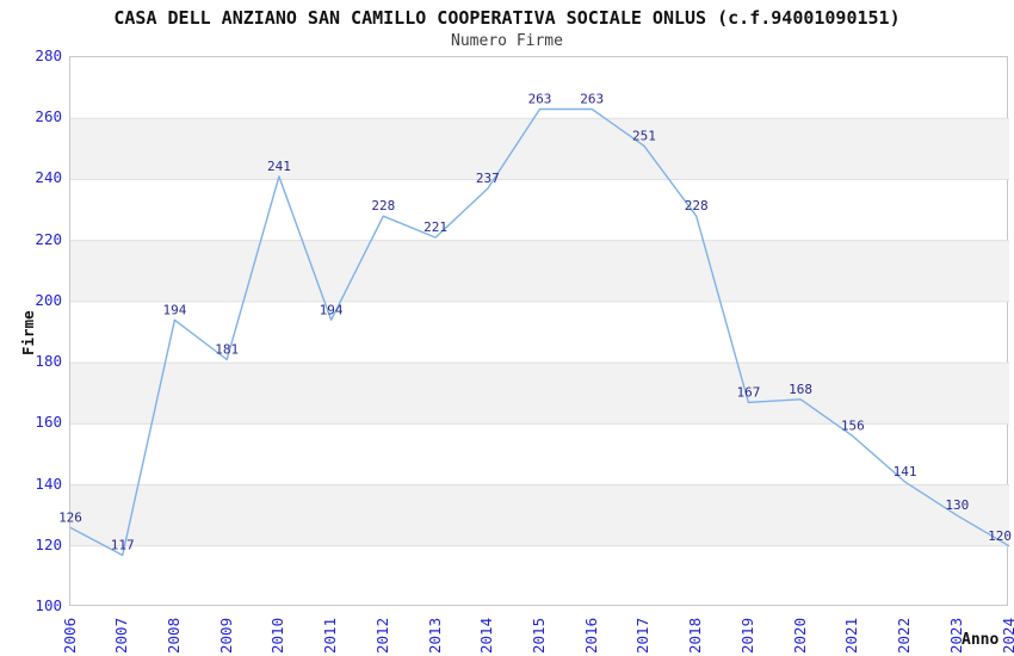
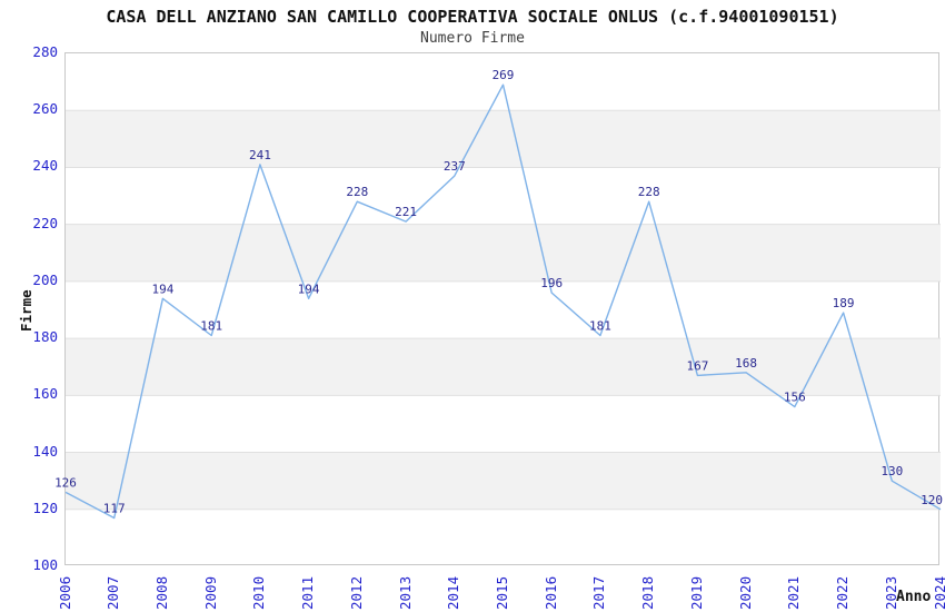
2015: 263 -> 269
2016: 263 -> 196
2017: 251 -> 181
2022: 141 -> 189
